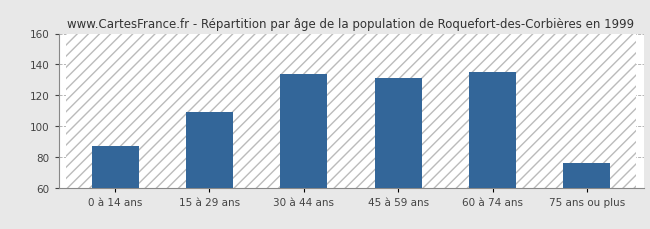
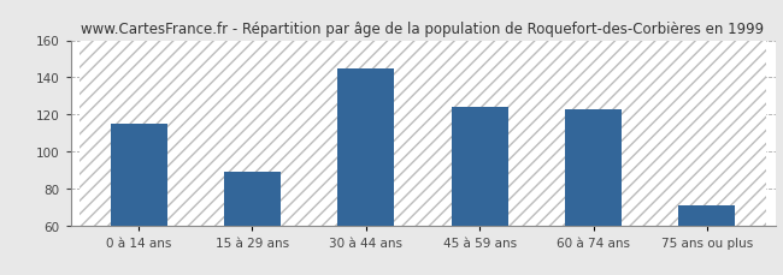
0 à 14 ans: 87 -> 115
15 à 29 ans: 109 -> 89
30 à 44 ans: 134 -> 145
45 à 59 ans: 131 -> 124
60 à 74 ans: 135 -> 123
75 ans ou plus: 76 -> 71
